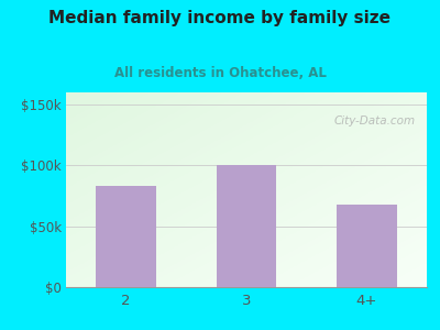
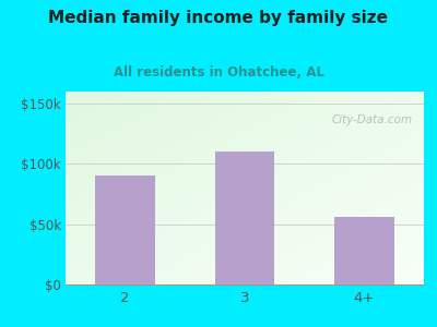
2: $83k -> $90k
3: $100k -> $110k
4+: $68k -> $56k
